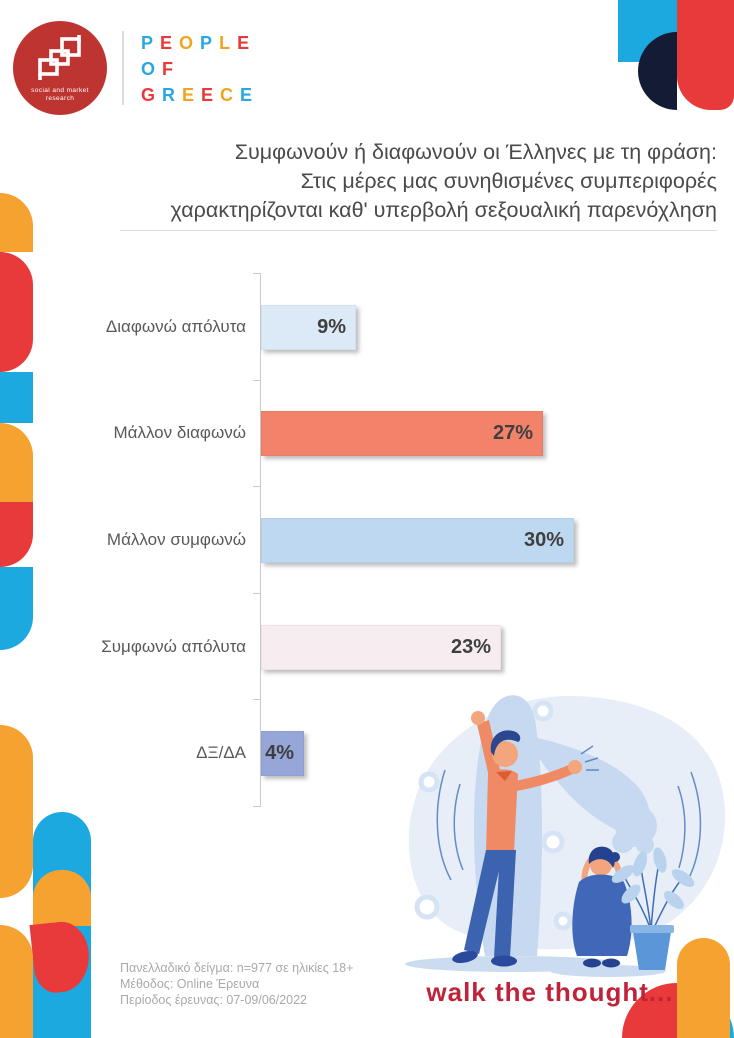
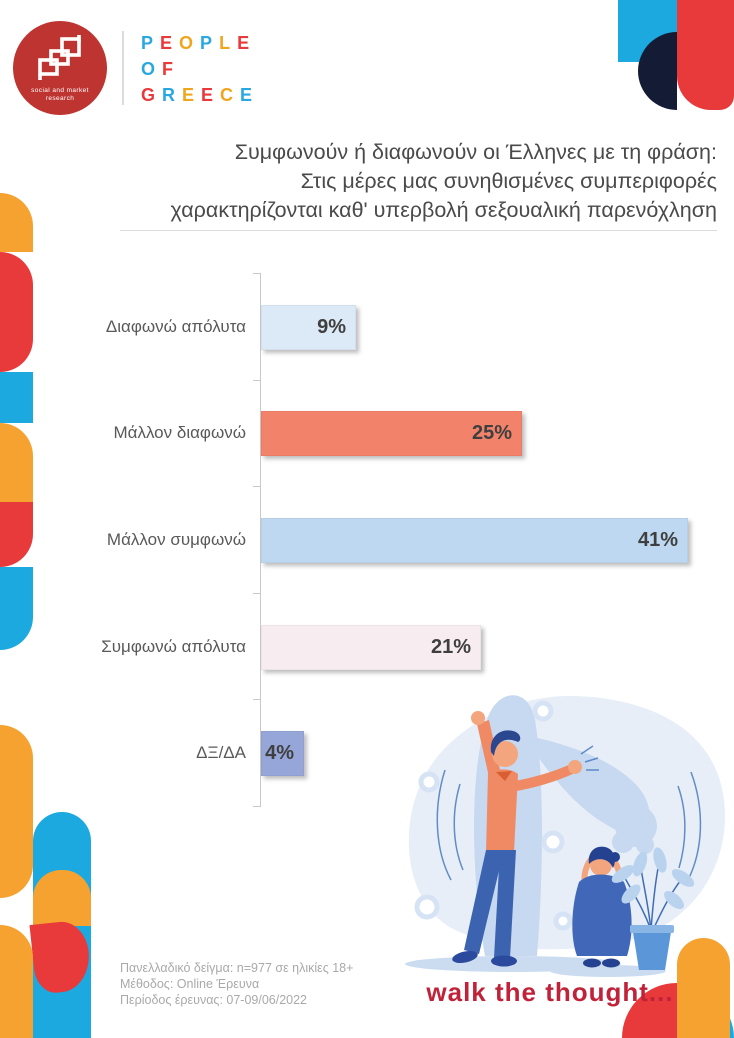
Μάλλον διαφωνώ: 27% -> 25%
Μάλλον συμφωνώ: 30% -> 41%
Συμφωνώ απόλυτα: 23% -> 21%
